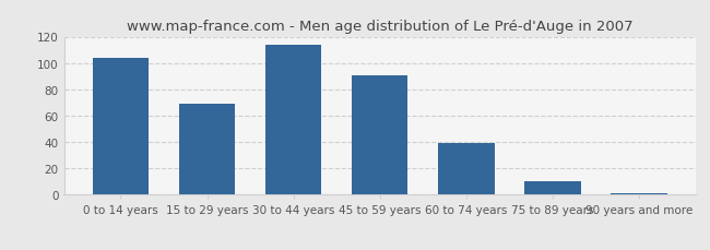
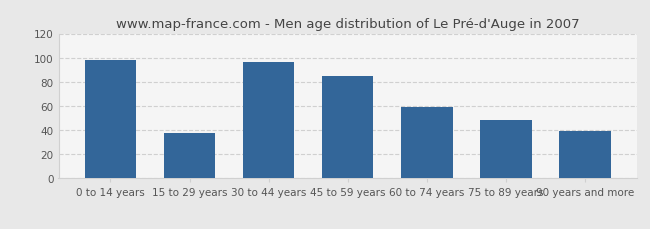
0 to 14 years: 104 -> 98
15 to 29 years: 69 -> 38
30 to 44 years: 114 -> 96
45 to 59 years: 91 -> 85
60 to 74 years: 39 -> 59
75 to 89 years: 10 -> 48
90 years and more: 1 -> 39
